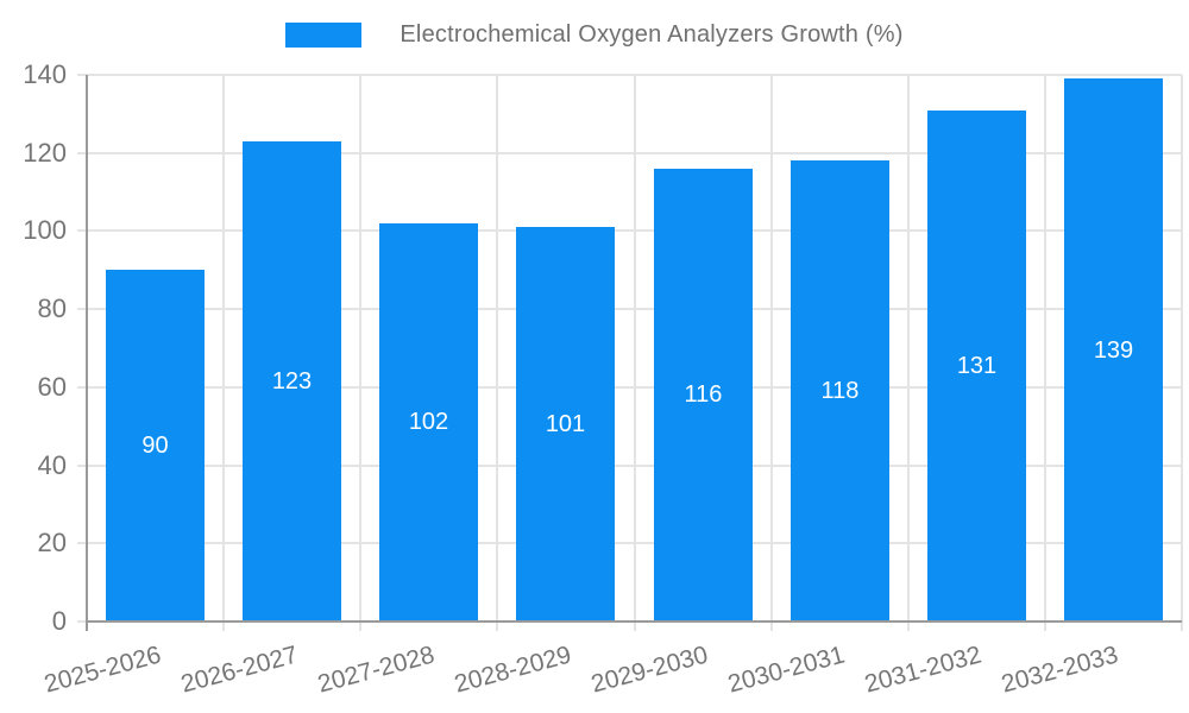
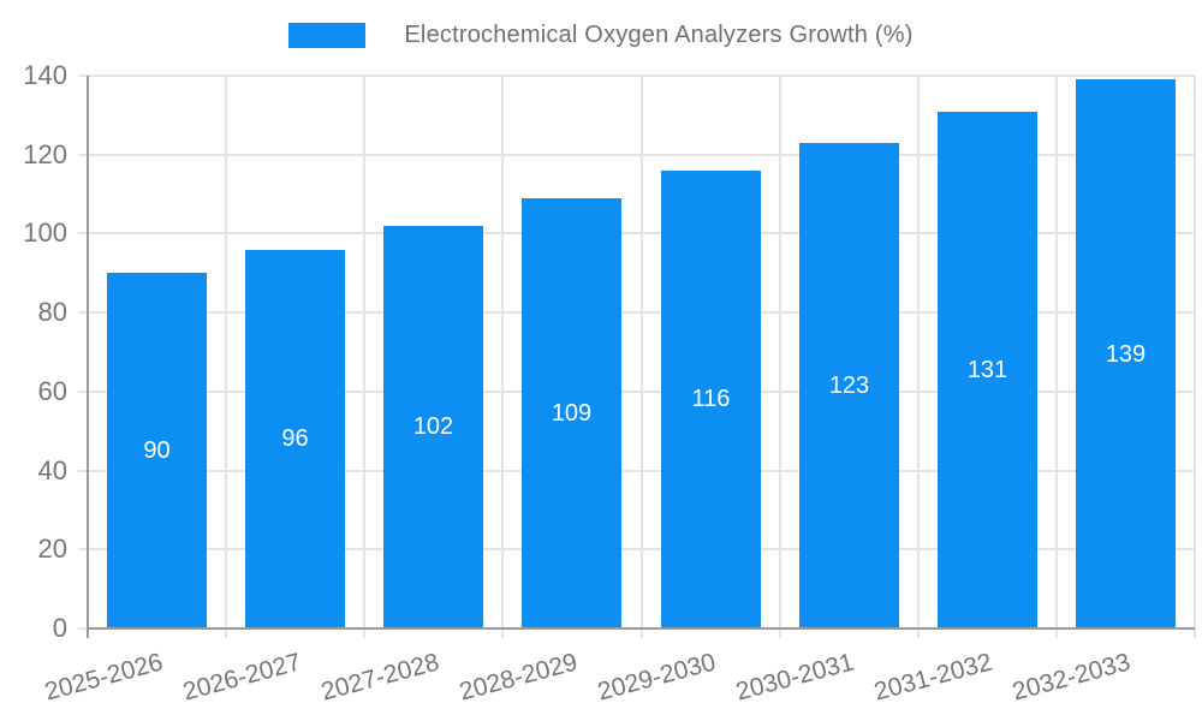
2026-2027: 123 -> 96
2028-2029: 101 -> 109
2030-2031: 118 -> 123
